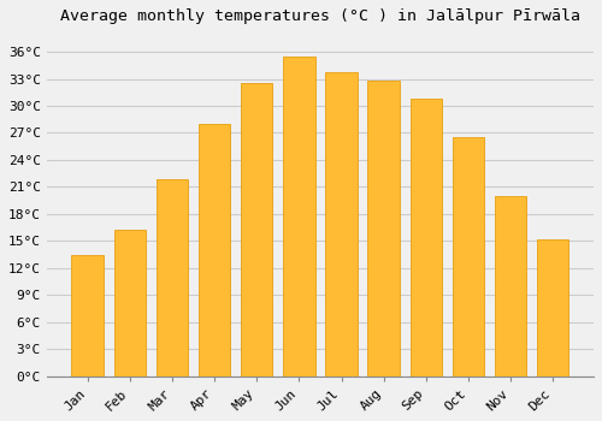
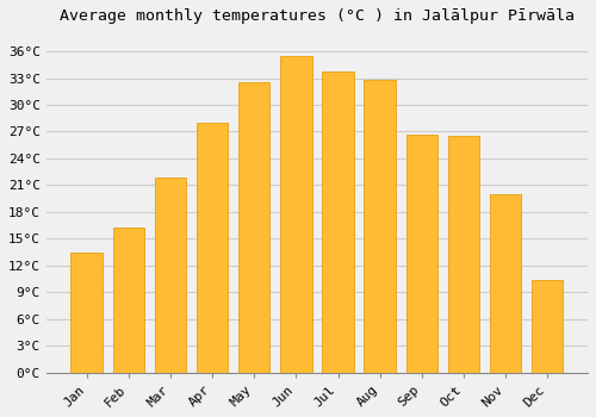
Sep: 30.8°C -> 26.6°C
Dec: 15.2°C -> 10.4°C
